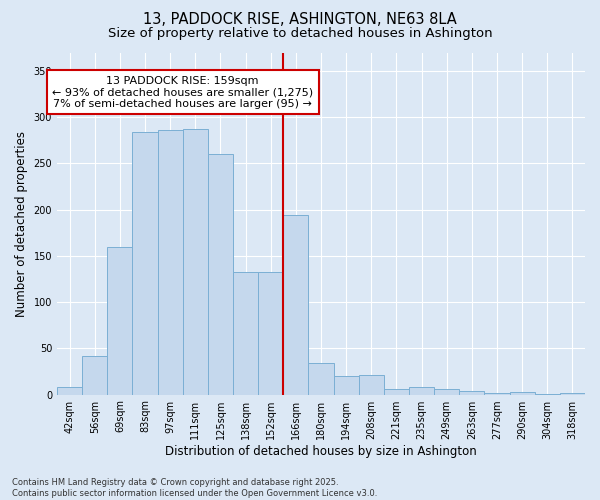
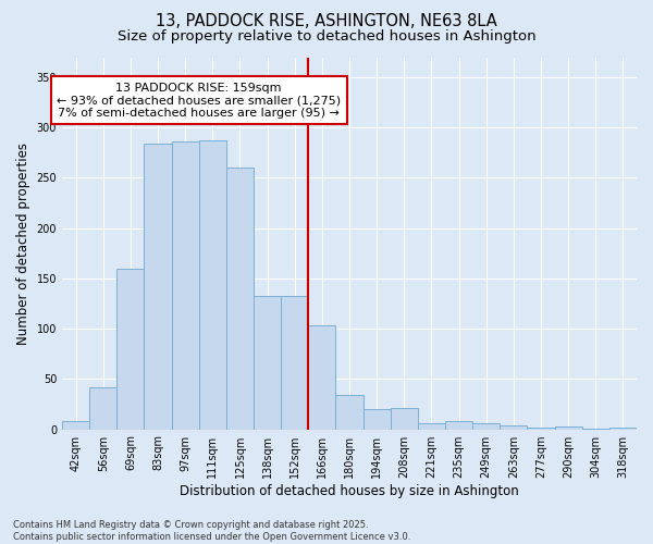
166sqm: 194 -> 103
